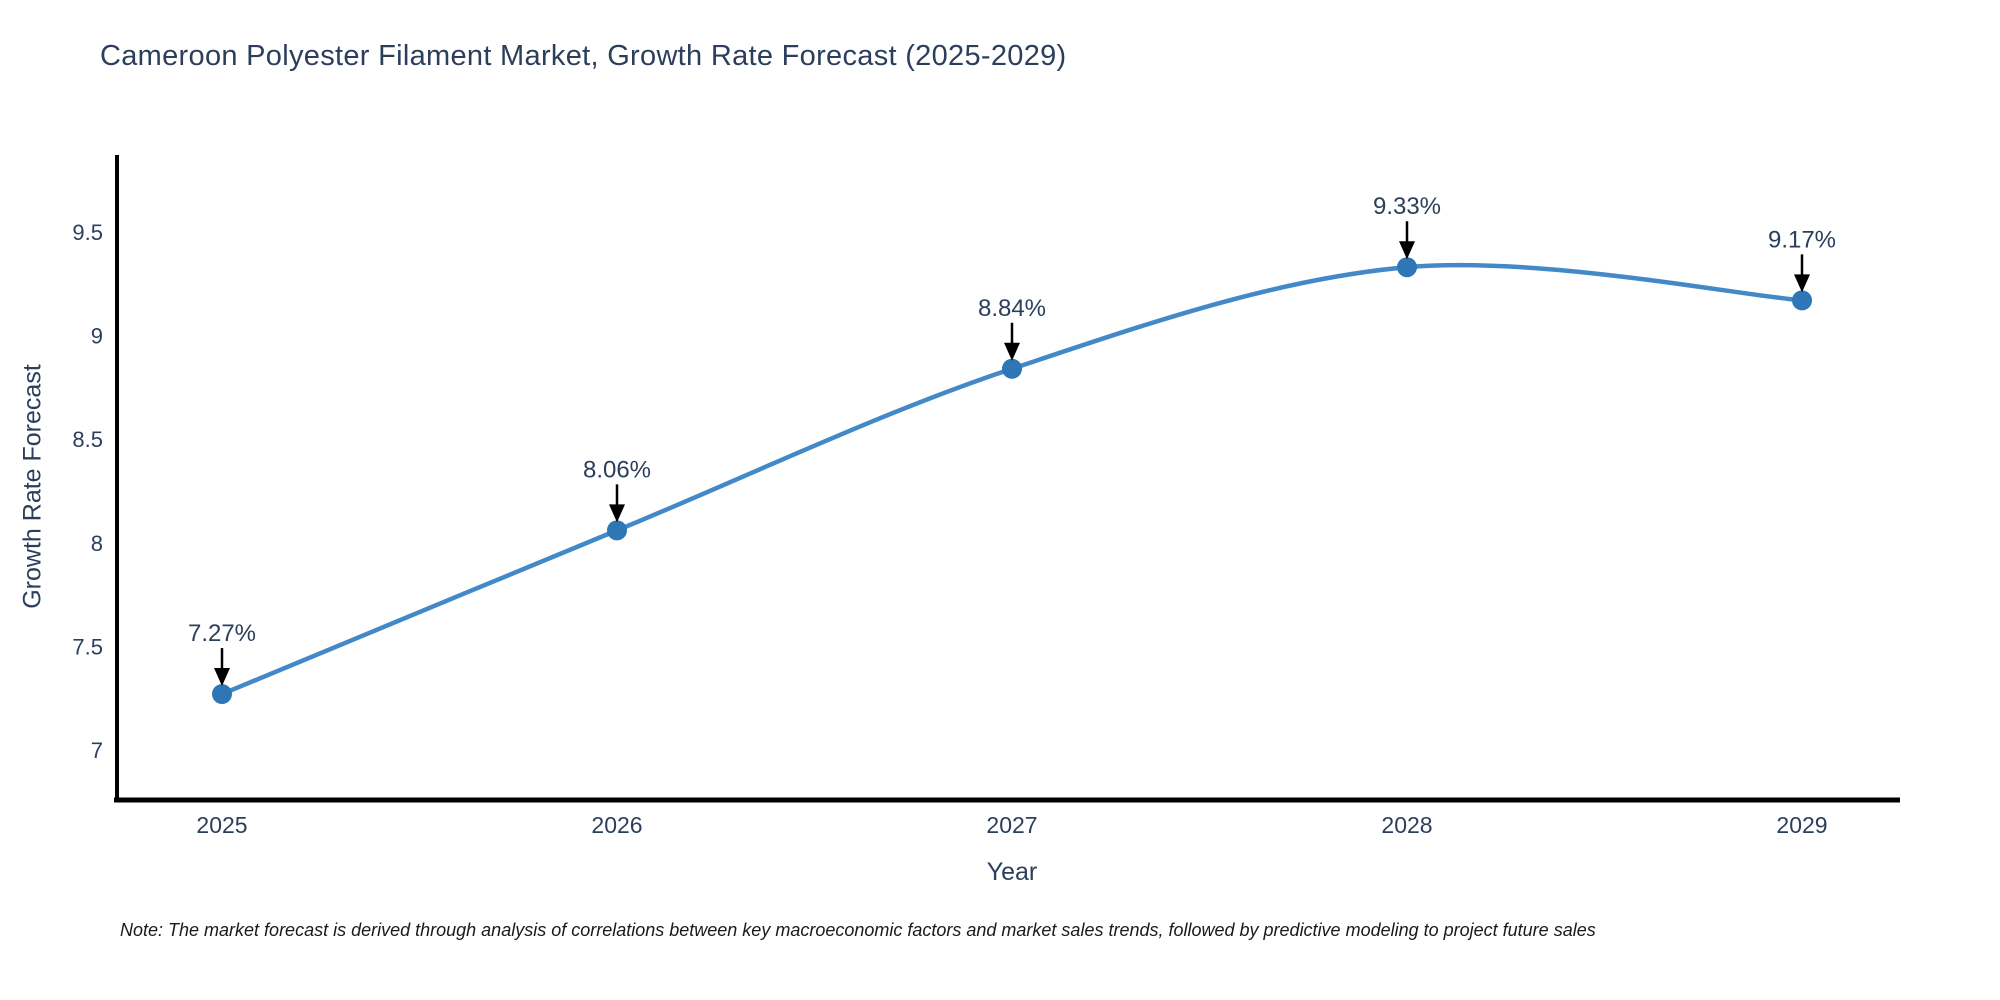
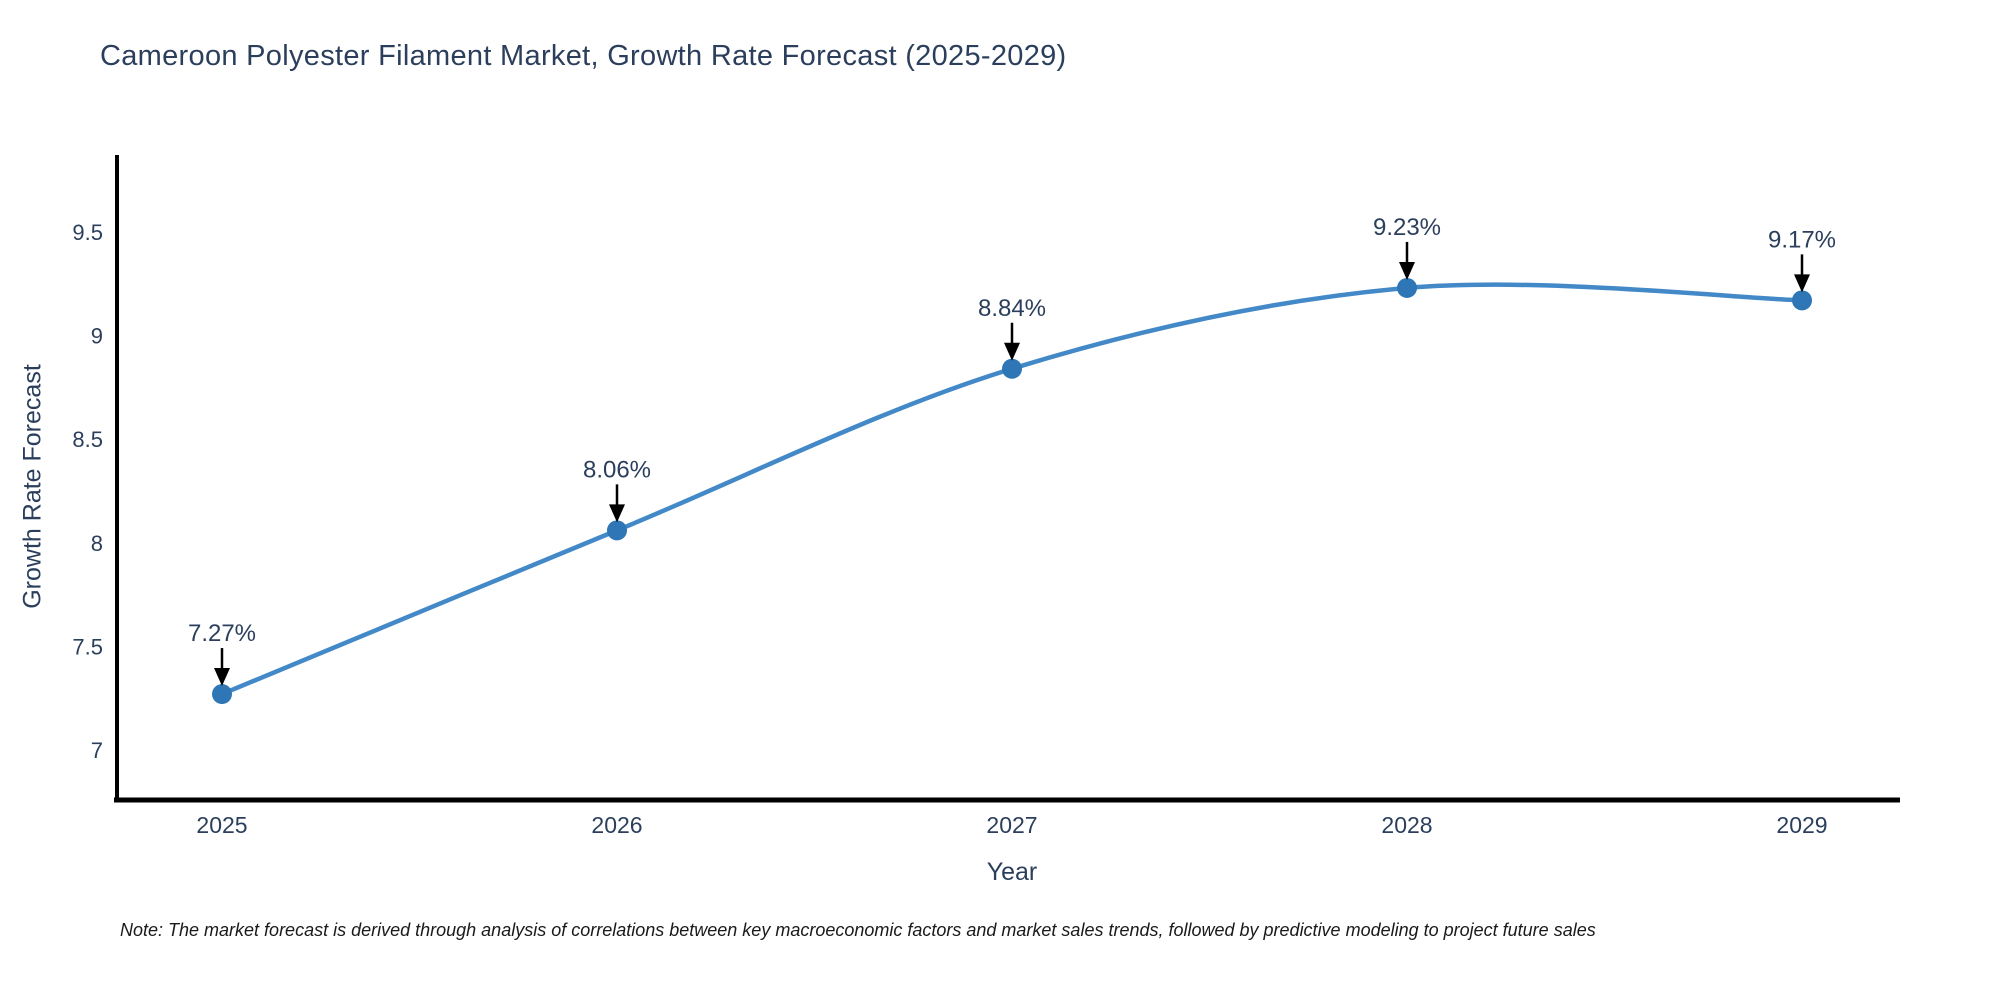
2028: 9.33% -> 9.23%
